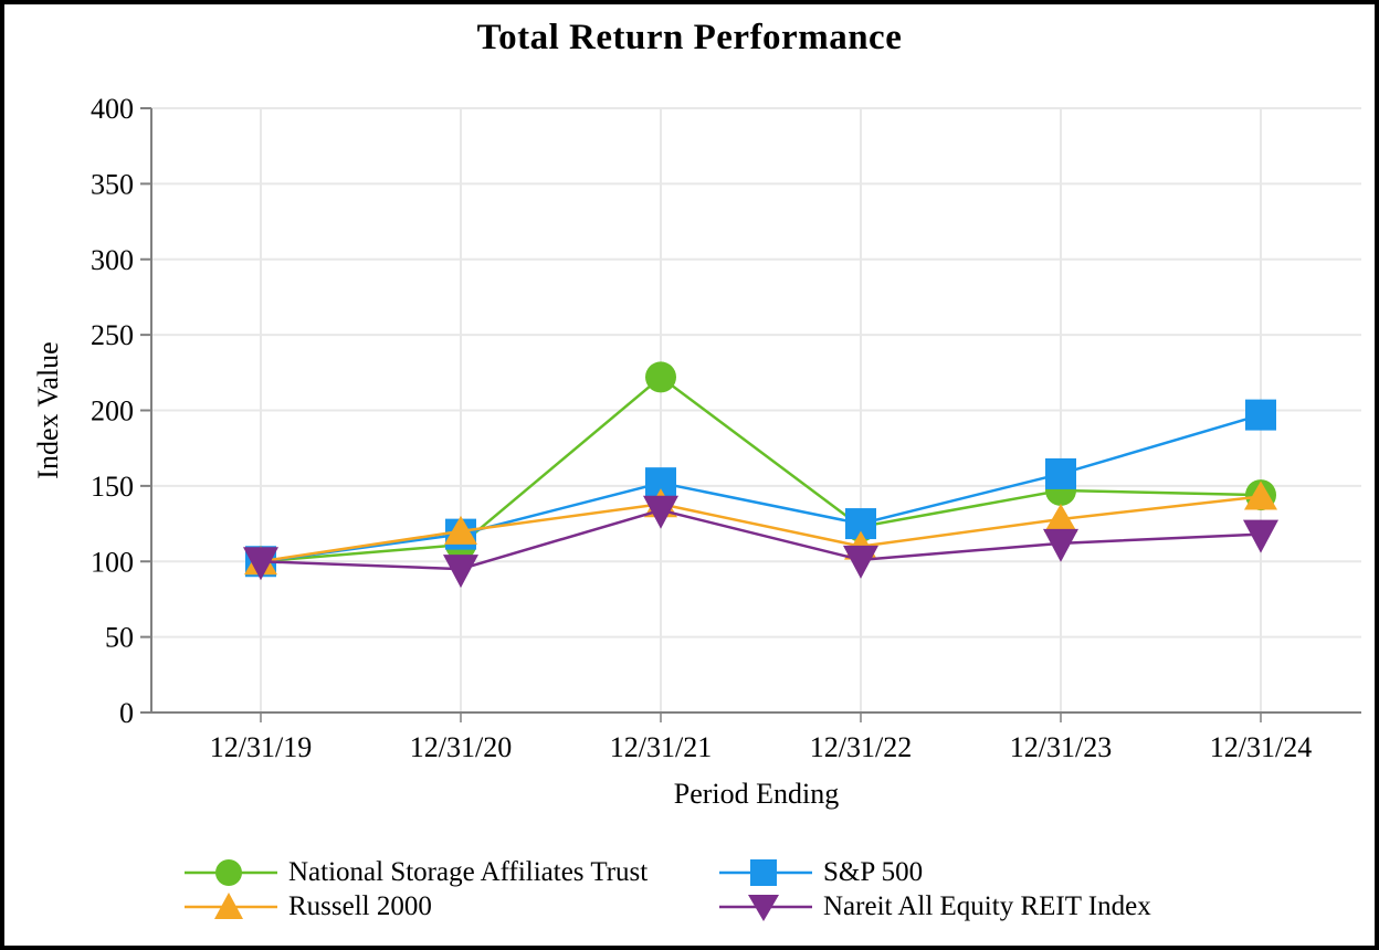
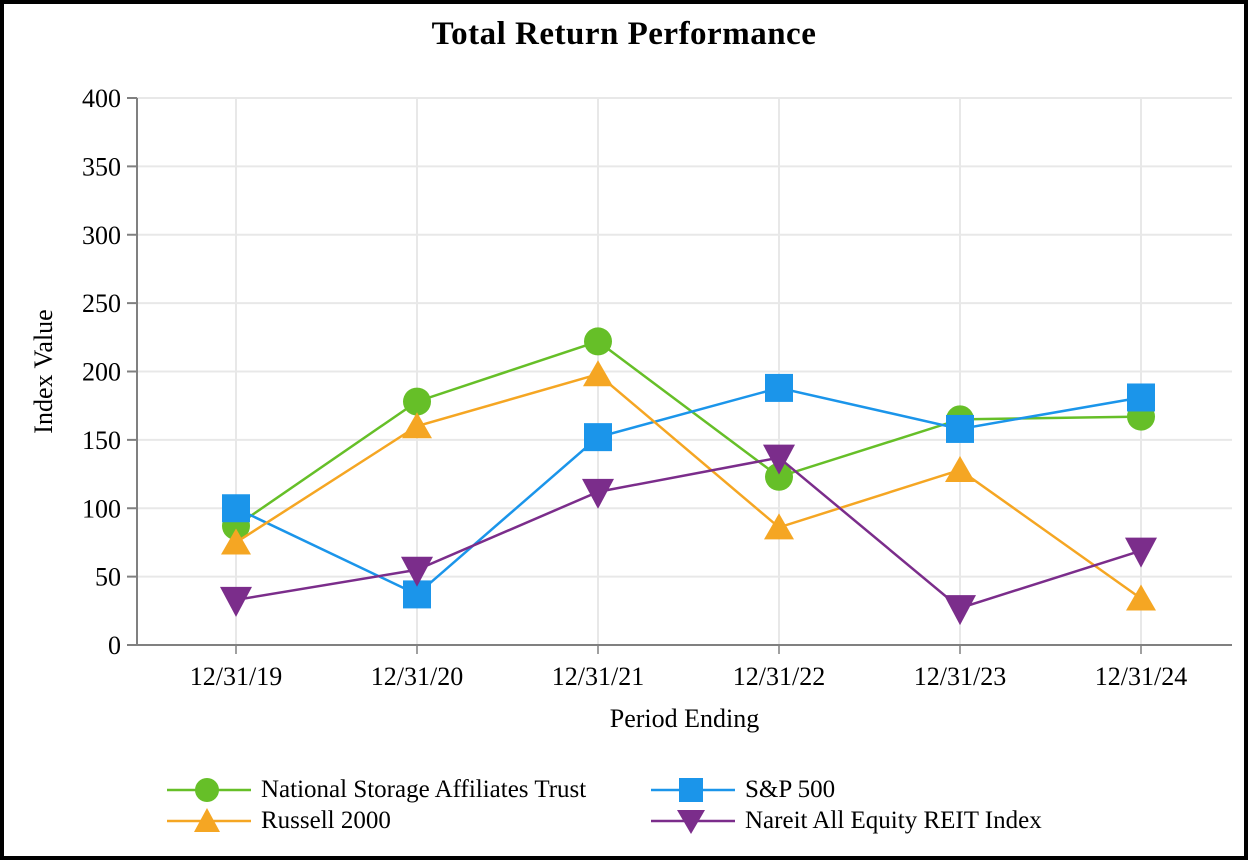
National Storage Affiliates Trust/12/31/19: 100 -> 87
Russell 2000/12/31/19: 100 -> 75
Nareit All Equity REIT Index/12/31/19: 100 -> 33
National Storage Affiliates Trust/12/31/20: 111 -> 178
S&P 500/12/31/20: 118 -> 37
Russell 2000/12/31/20: 120 -> 160
Nareit All Equity REIT Index/12/31/20: 95 -> 55
Russell 2000/12/31/21: 138 -> 198
Nareit All Equity REIT Index/12/31/21: 134 -> 112
S&P 500/12/31/22: 125 -> 188
Russell 2000/12/31/22: 110 -> 86
Nareit All Equity REIT Index/12/31/22: 101 -> 137
National Storage Affiliates Trust/12/31/23: 147 -> 165
Nareit All Equity REIT Index/12/31/23: 112 -> 27
National Storage Affiliates Trust/12/31/24: 144 -> 167
S&P 500/12/31/24: 197 -> 181
Russell 2000/12/31/24: 143 -> 34
Nareit All Equity REIT Index/12/31/24: 118 -> 69
